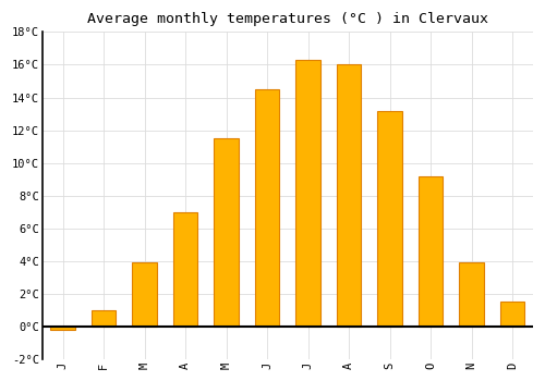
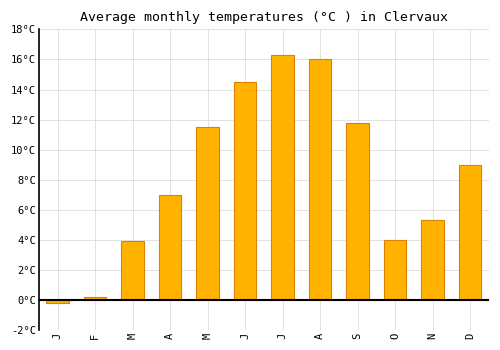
F: 1.0°C -> 0.2°C
S: 13.2°C -> 11.8°C
O: 9.2°C -> 4.0°C
N: 3.9°C -> 5.3°C
D: 1.5°C -> 9.0°C
